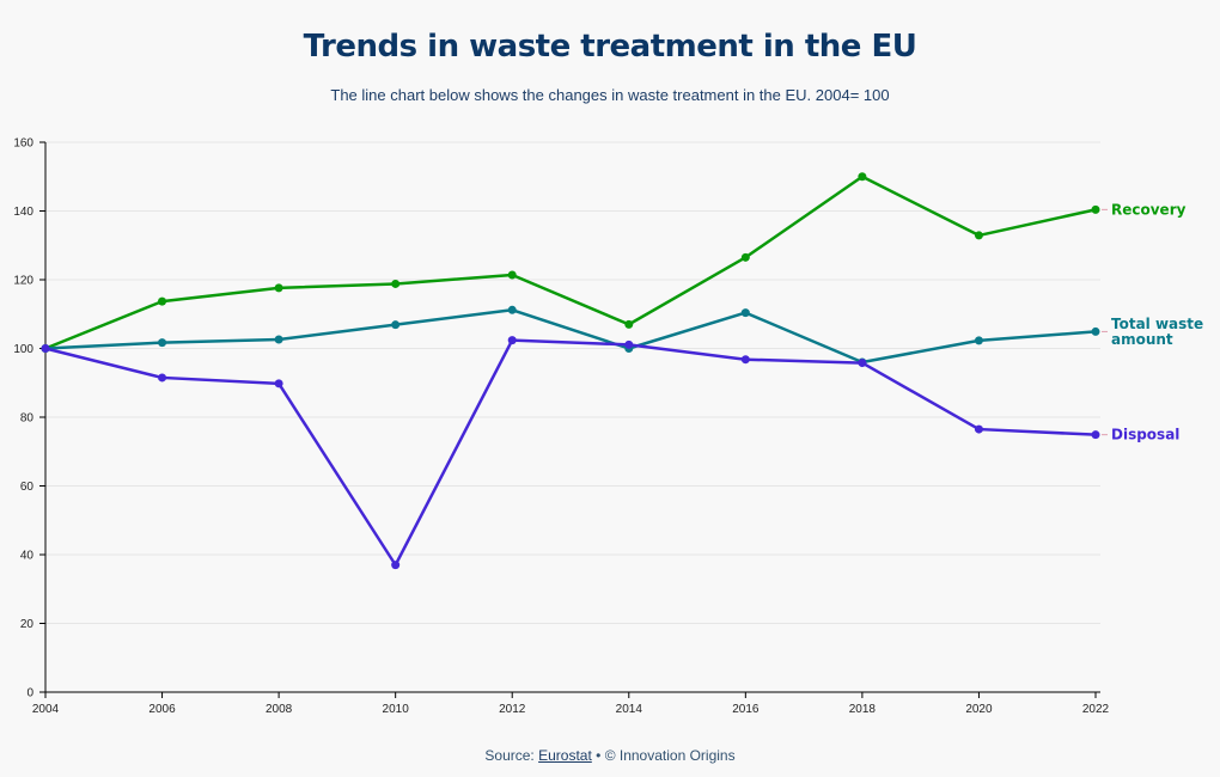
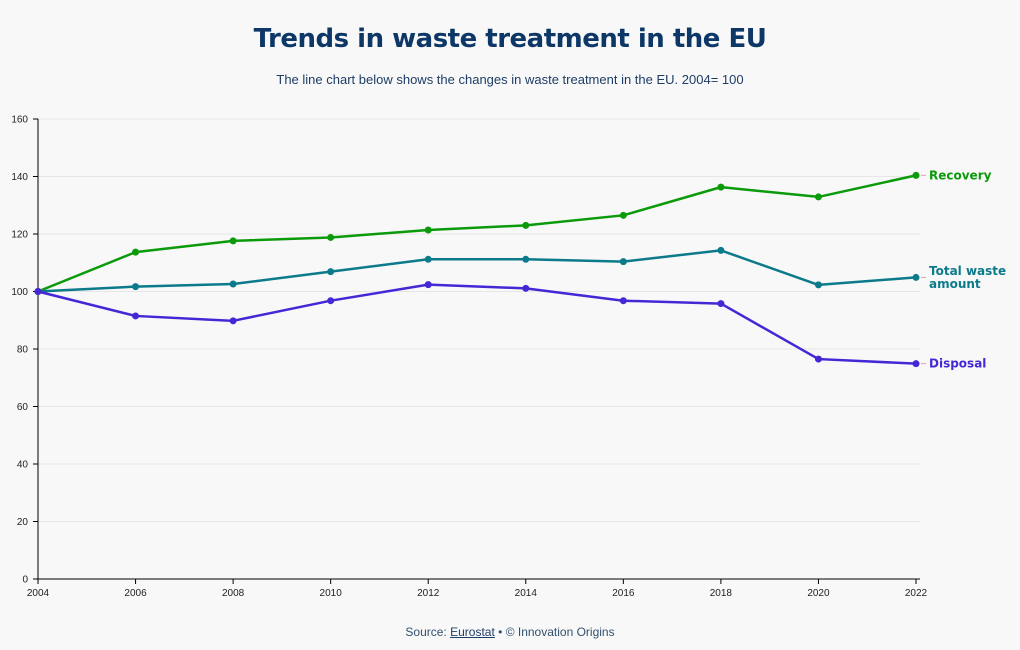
Disposal/2010: 37 -> 97
Recovery/2014: 107 -> 123
Total waste amount/2014: 100 -> 111
Recovery/2018: 150 -> 136
Total waste amount/2018: 96 -> 114
